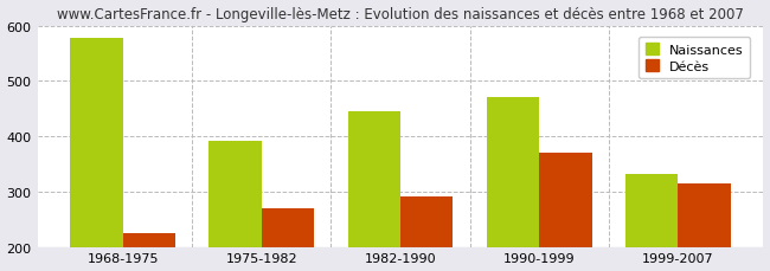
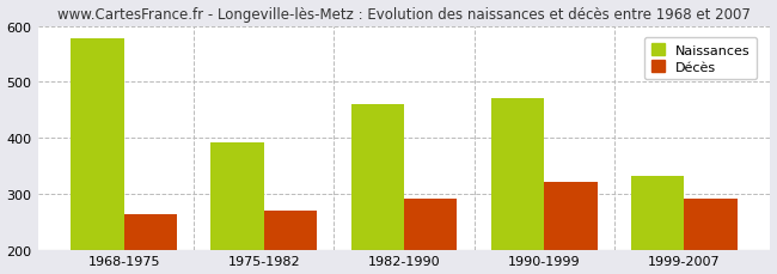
Décès/1968-1975: 225 -> 263
Naissances/1982-1990: 445 -> 460
Décès/1990-1999: 370 -> 322
Décès/1999-2007: 315 -> 291
